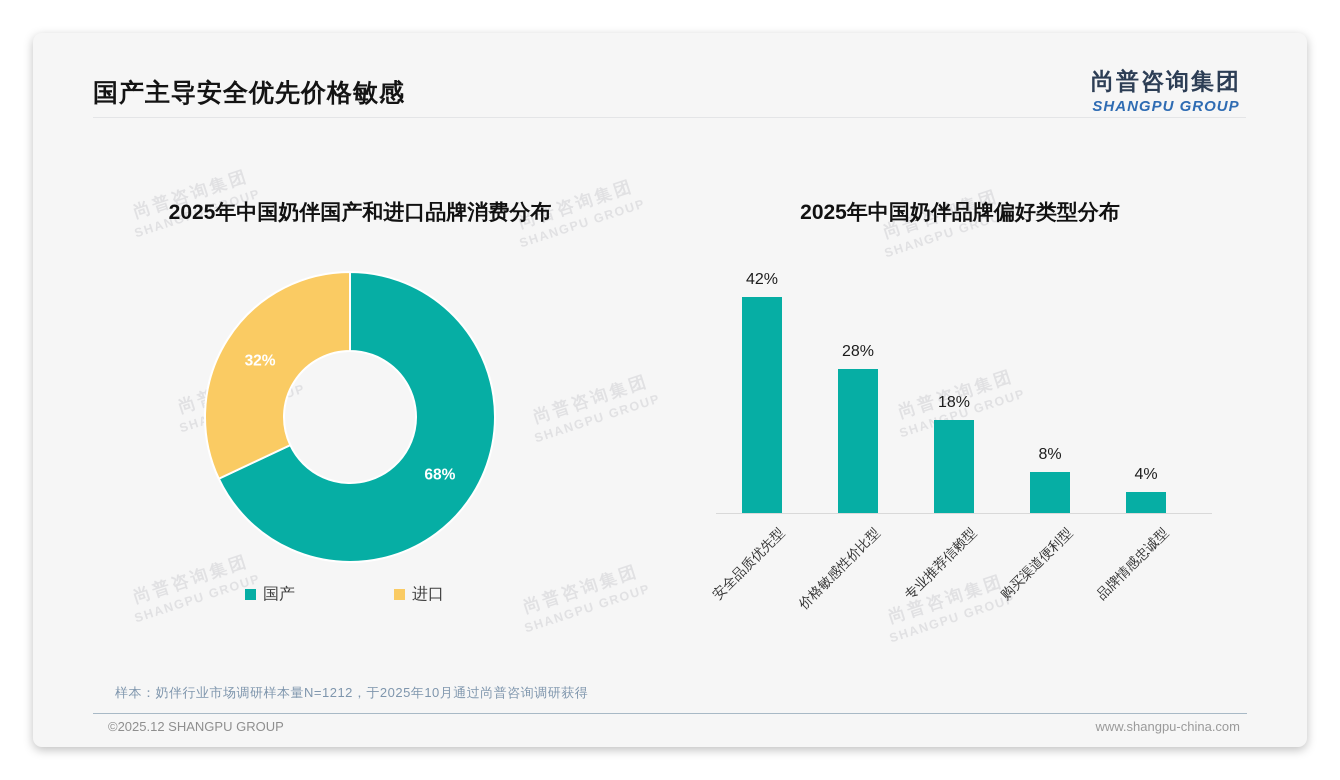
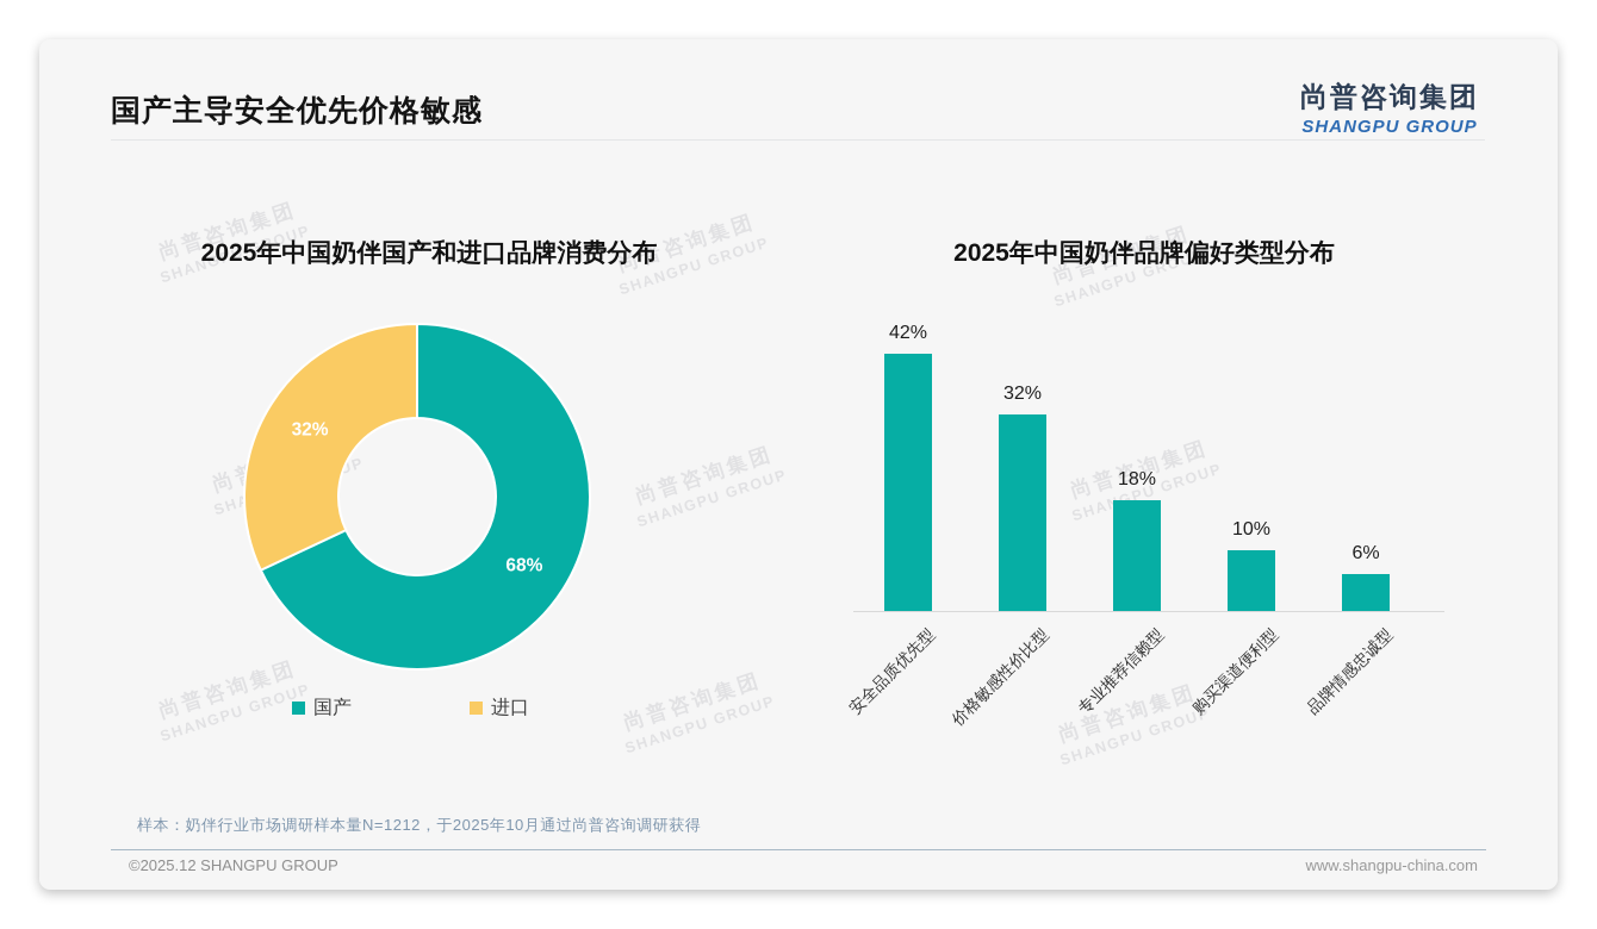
2025年中国奶伴品牌偏好类型分布/价格敏感性价比型: 28% -> 32%
2025年中国奶伴品牌偏好类型分布/购买渠道便利型: 8% -> 10%
2025年中国奶伴品牌偏好类型分布/品牌情感忠诚型: 4% -> 6%
